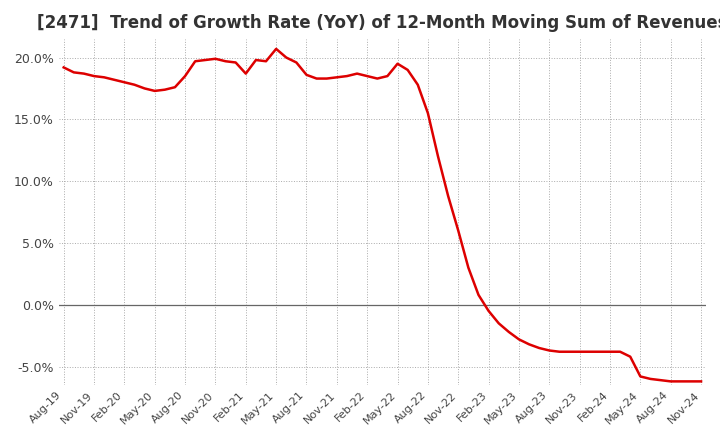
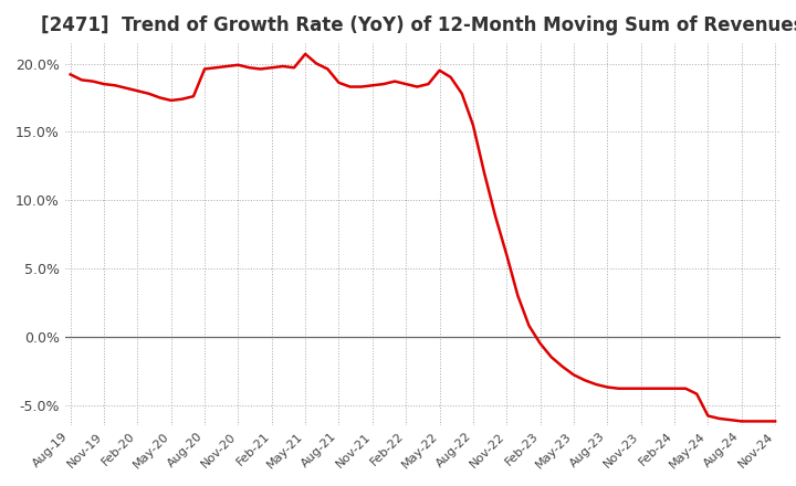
Aug-20: 18.5% -> 19.6%
Feb-21: 18.7% -> 19.7%
